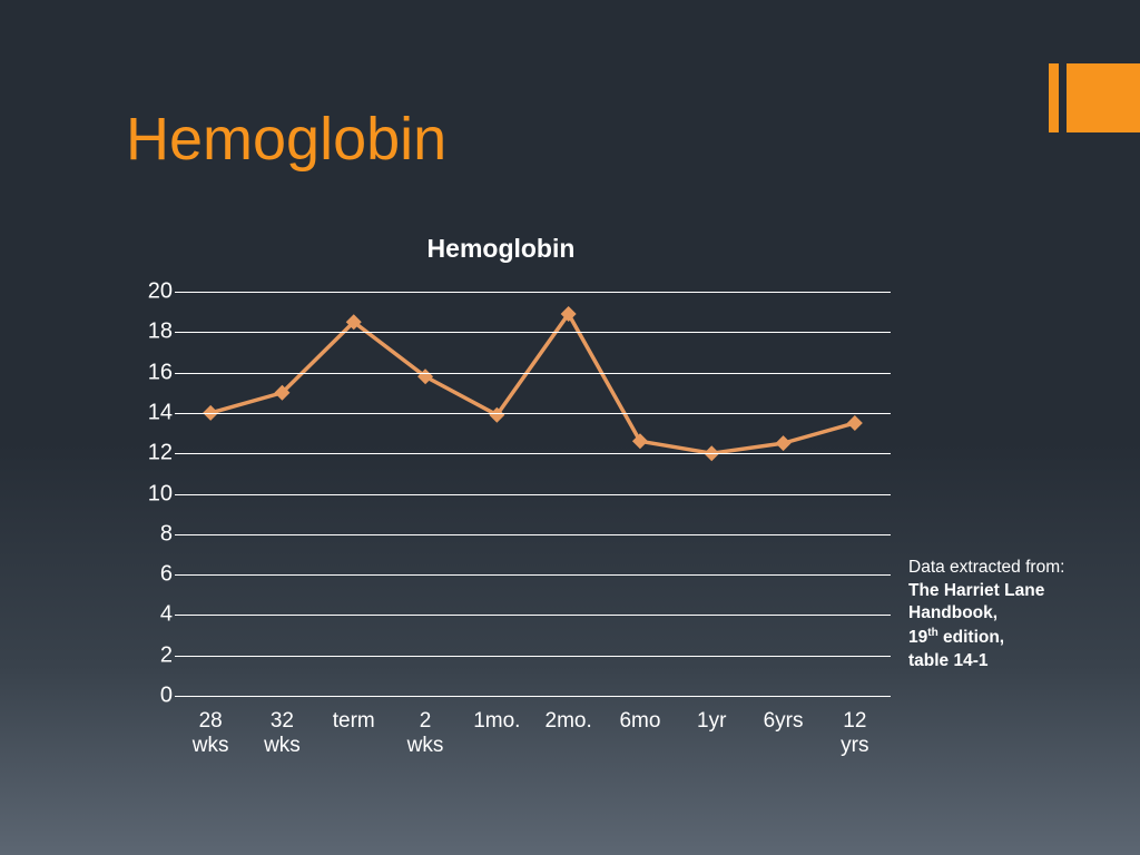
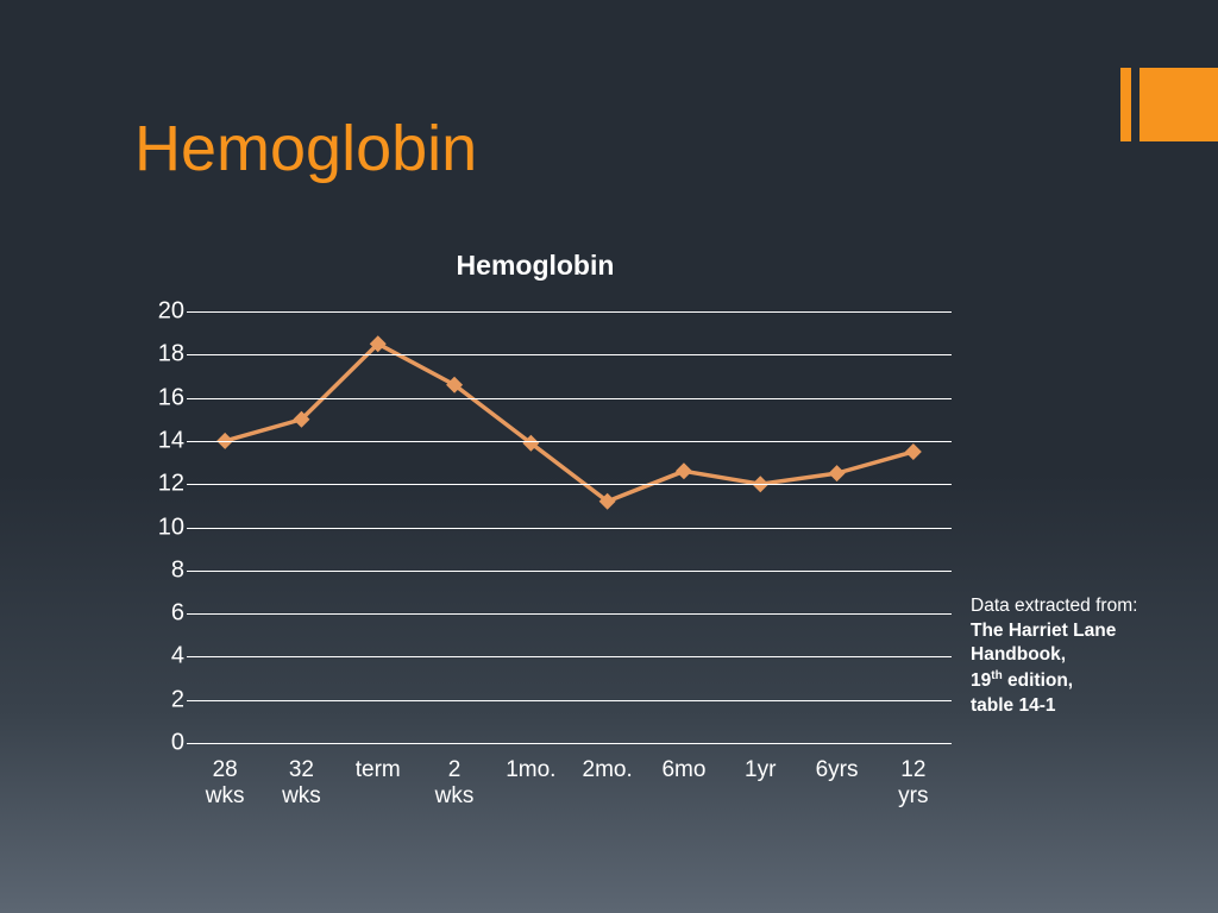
2 wks: 15.8 -> 16.6
2mo.: 18.9 -> 11.2
